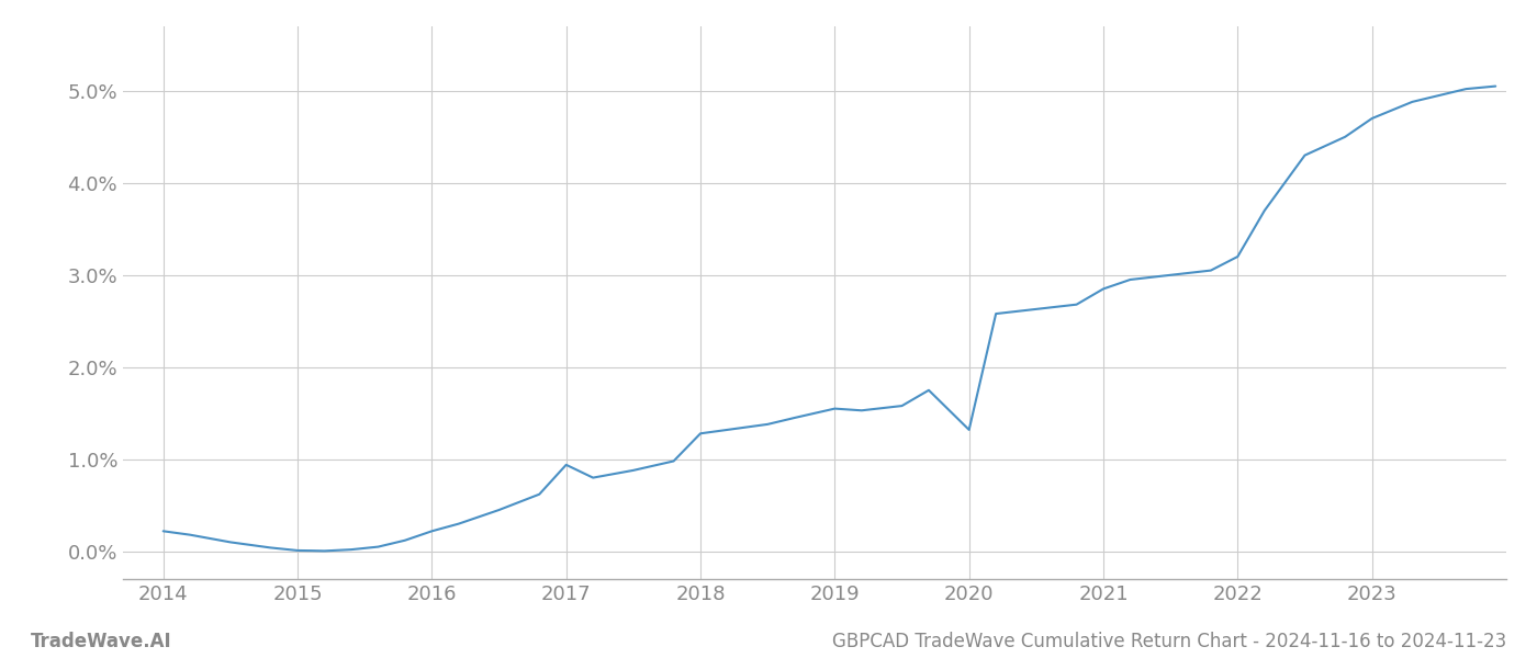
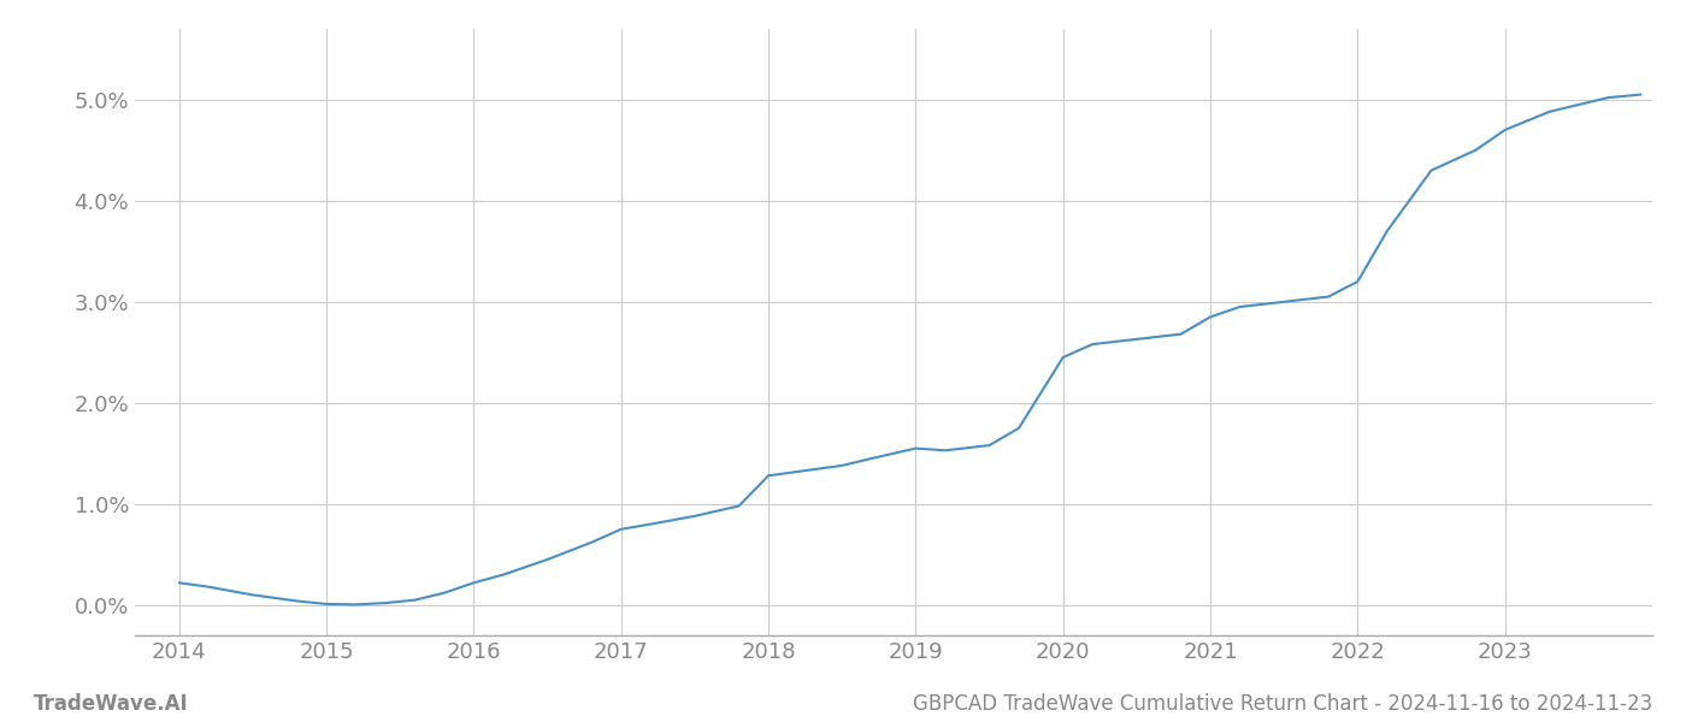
2017: 0.94% -> 0.75%
2020: 1.32% -> 2.45%
